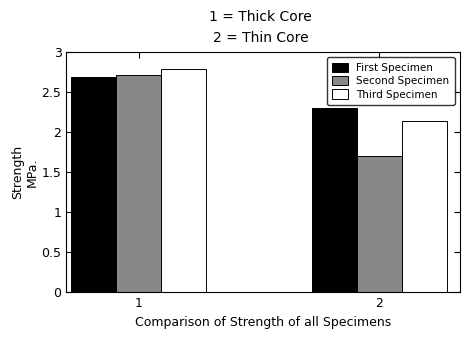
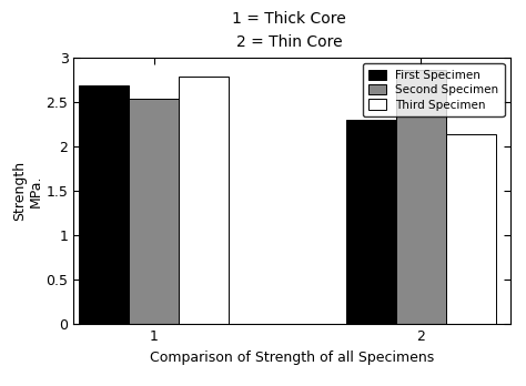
Second Specimen/1: 2.72 -> 2.54
Second Specimen/2: 1.70 -> 2.87
